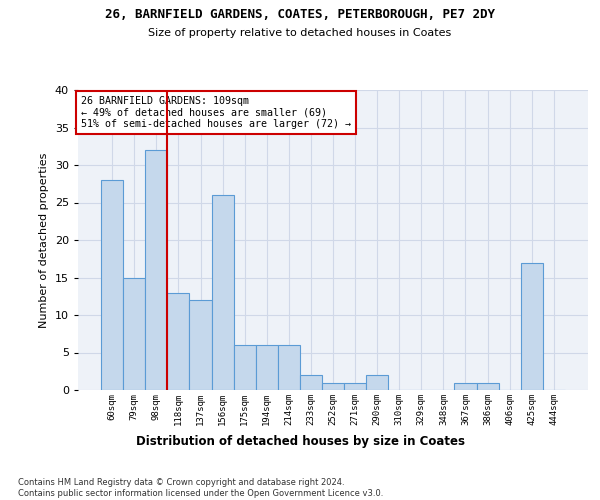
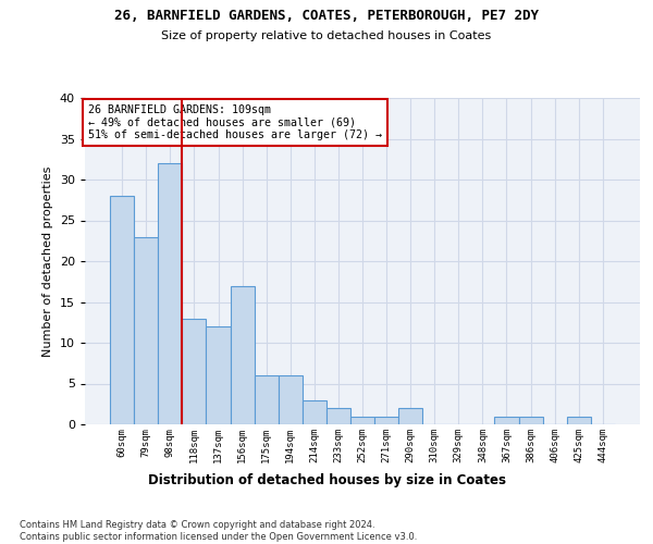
79sqm: 15 -> 23
156sqm: 26 -> 17
214sqm: 6 -> 3
425sqm: 17 -> 1
